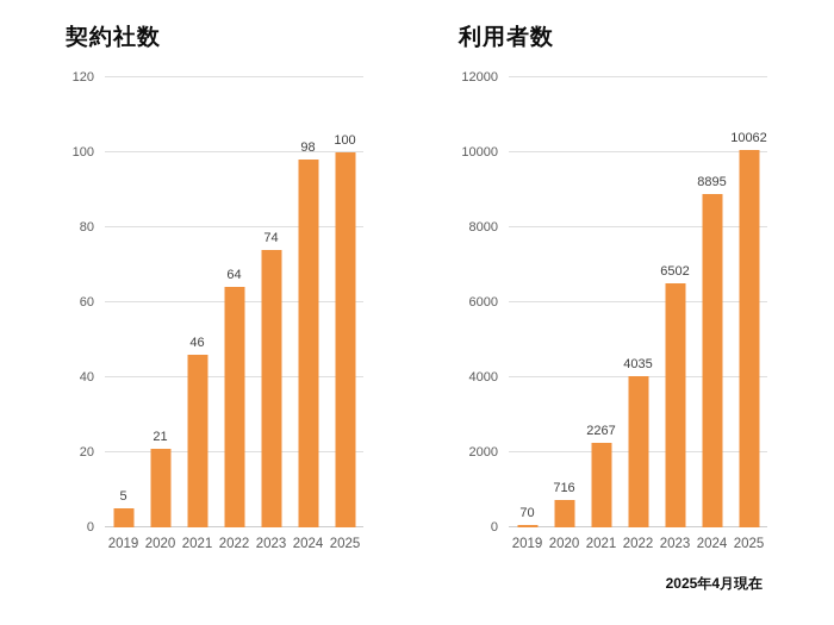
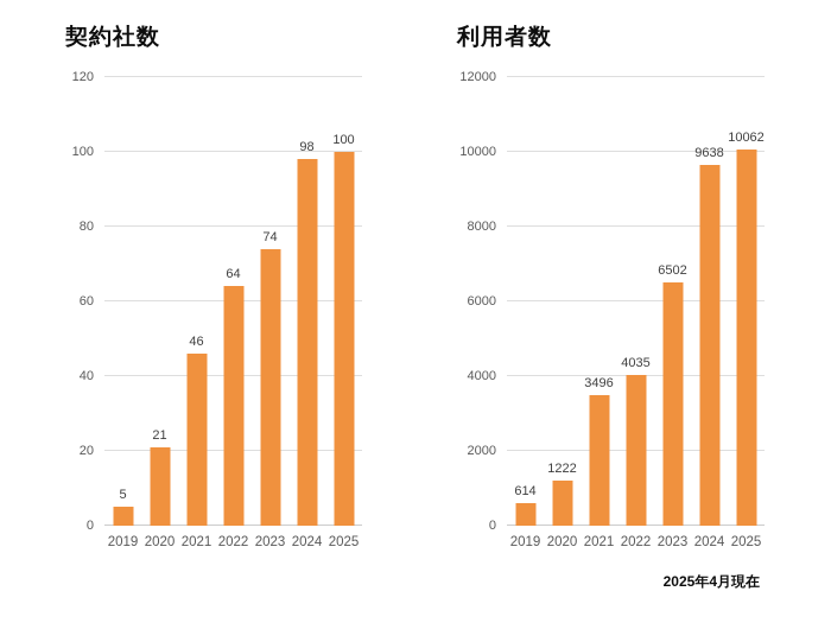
利用者数/2019: 70 -> 614
利用者数/2020: 716 -> 1222
利用者数/2021: 2267 -> 3496
利用者数/2024: 8895 -> 9638
